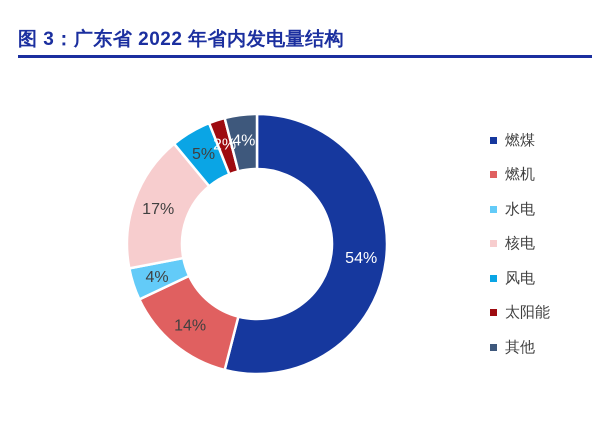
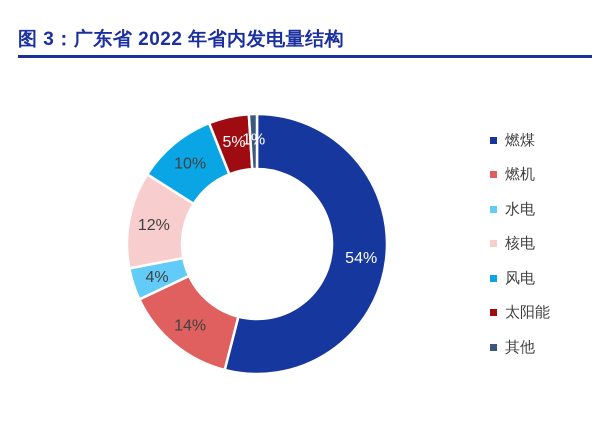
核电: 17% -> 12%
风电: 5% -> 10%
太阳能: 2% -> 5%
其他: 4% -> 1%
